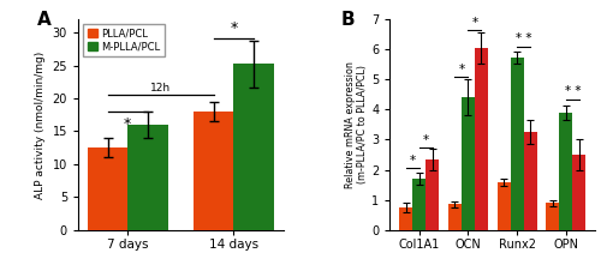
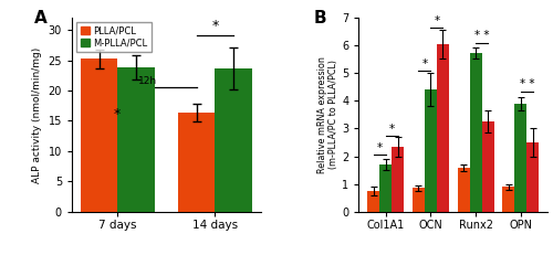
PLLA/PCL/7 days: 12.5 -> 25.2
M-PLLA/PCL/7 days: 16.0 -> 23.8
PLLA/PCL/14 days: 18.0 -> 16.4
M-PLLA/PCL/14 days: 25.2 -> 23.6
